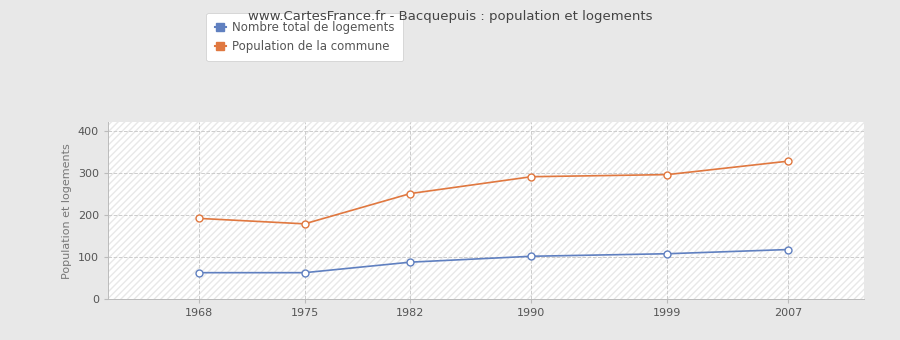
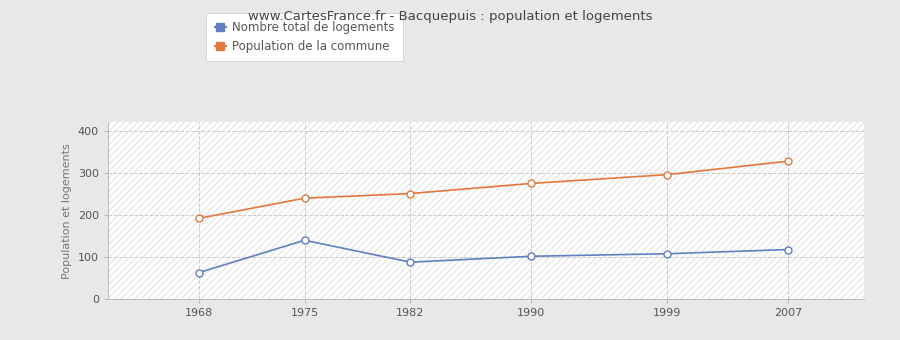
Nombre total de logements/1975: 63 -> 140
Population de la commune/1975: 179 -> 240
Population de la commune/1990: 291 -> 275
